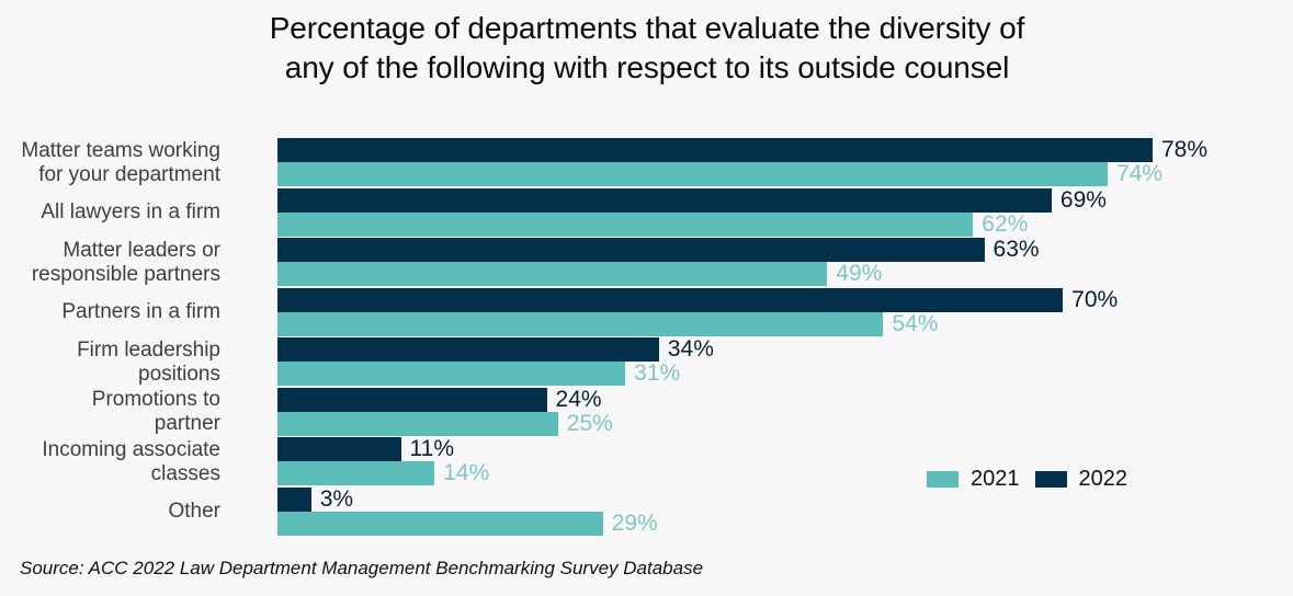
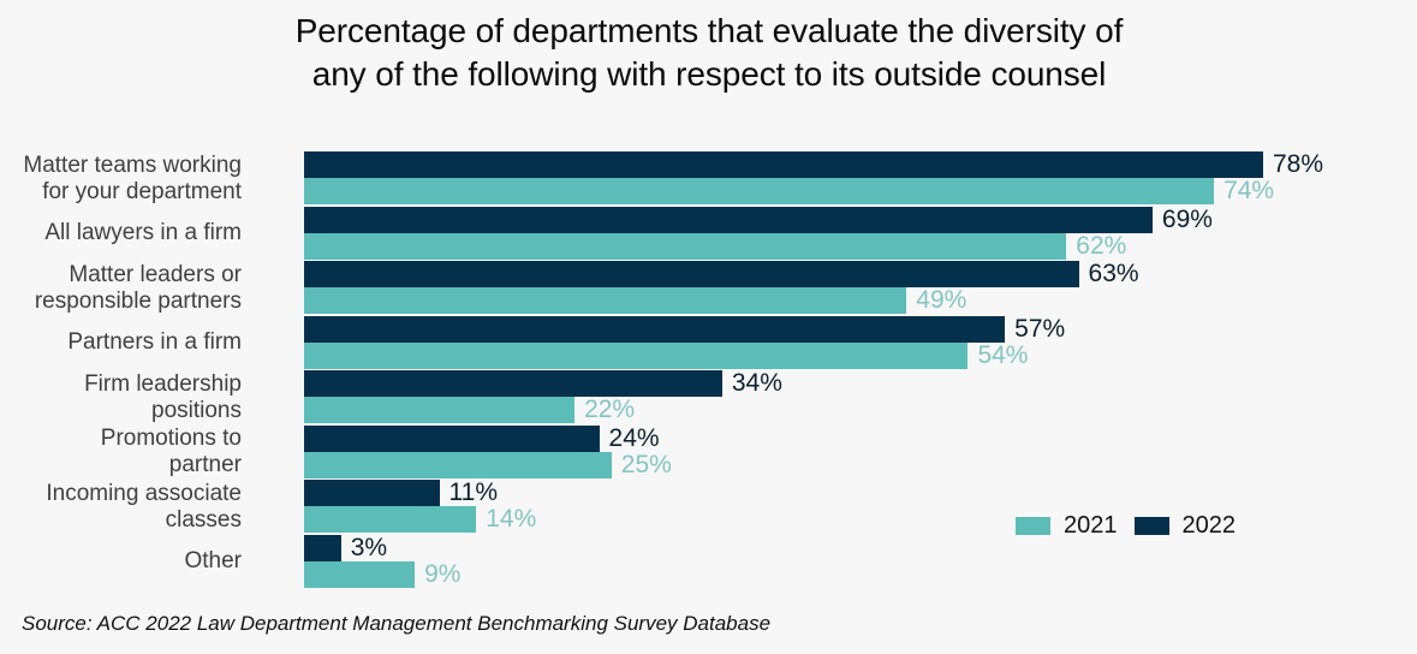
2022/Partners in a firm: 70% -> 57%
2021/Firm leadership positions: 31% -> 22%
2021/Other: 29% -> 9%
